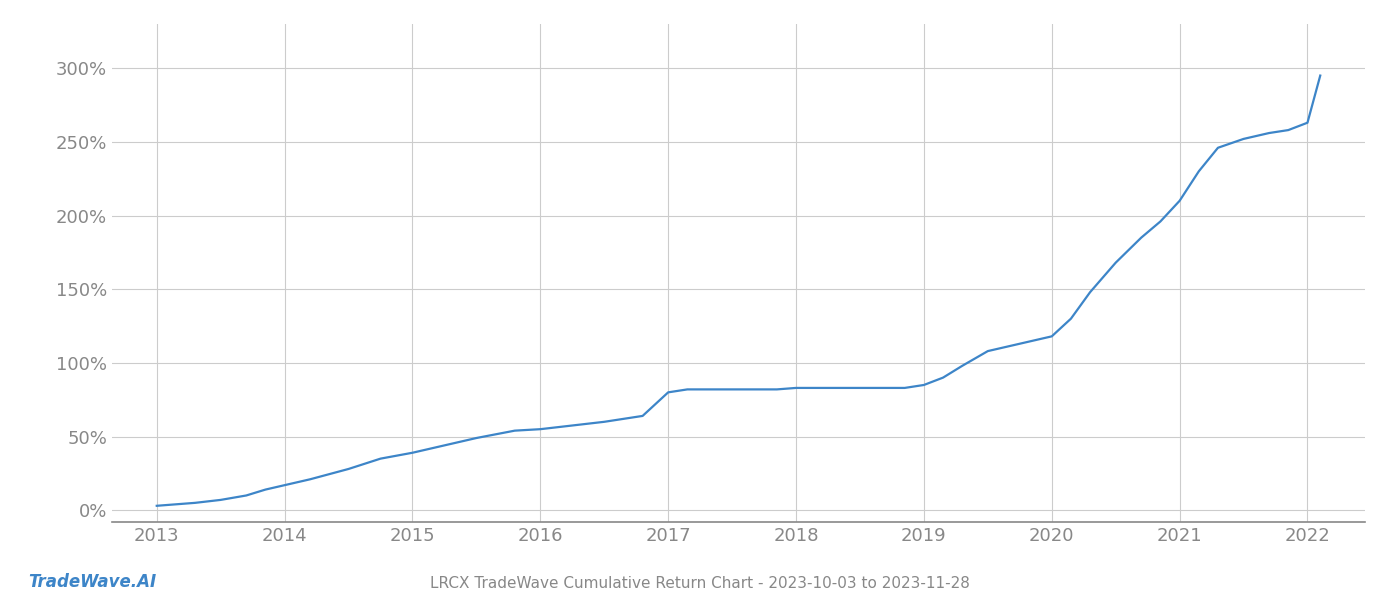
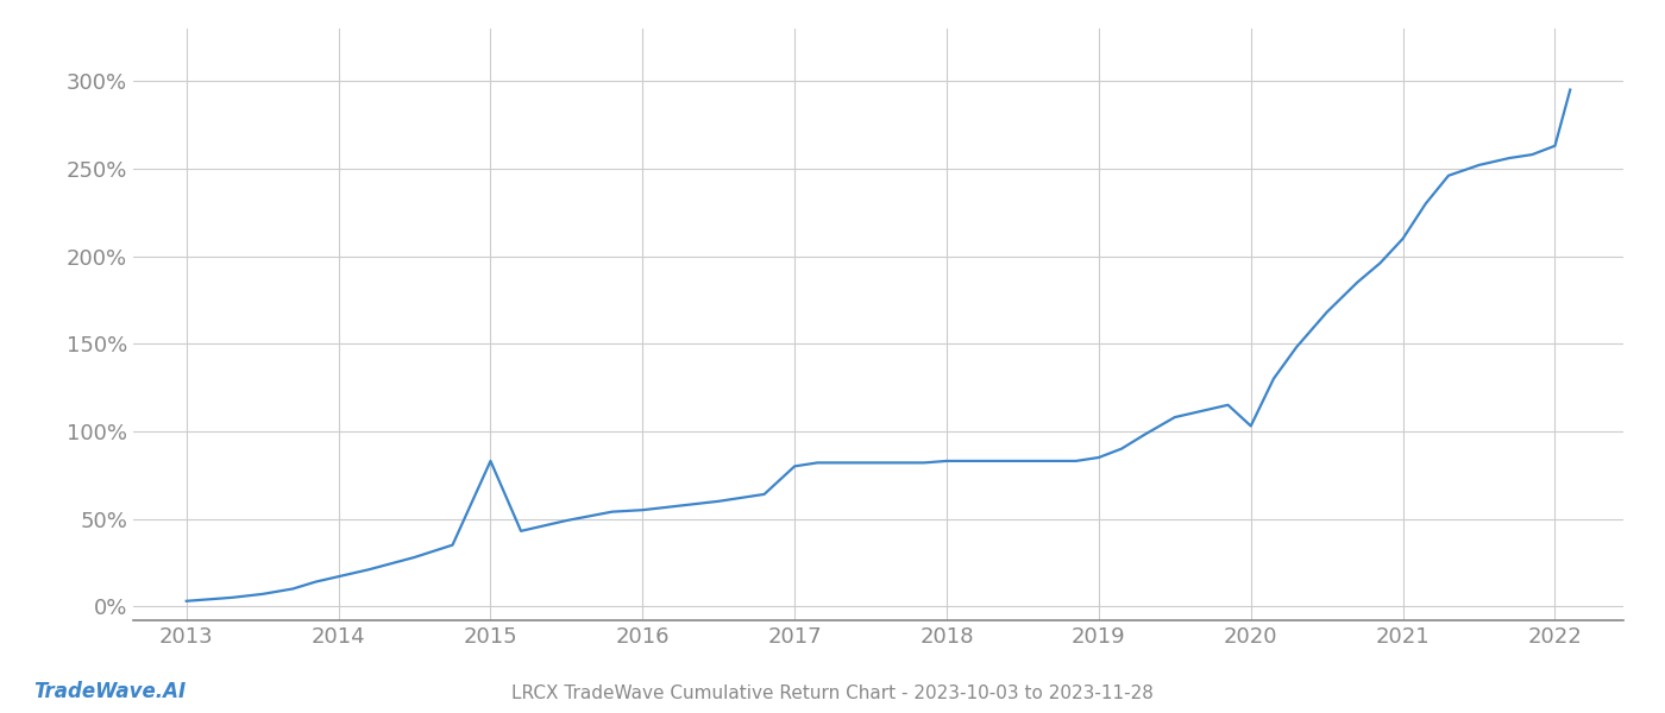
2015: 39% -> 83%
2020: 118% -> 103%
